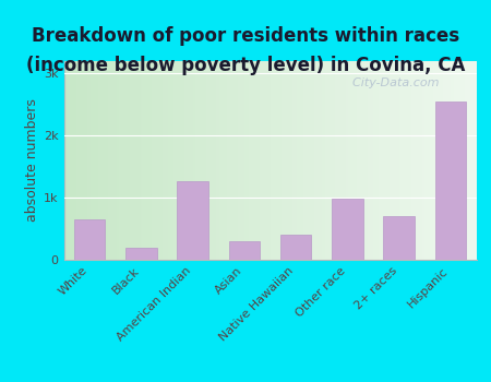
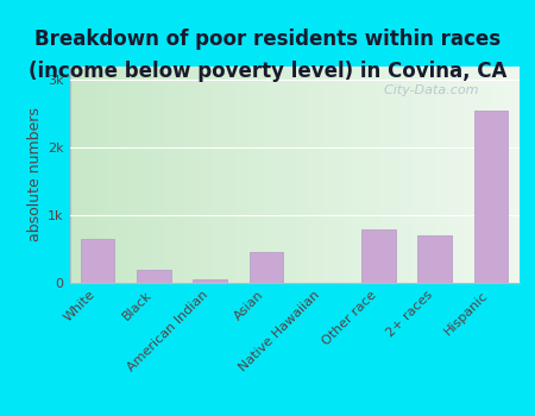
American Indian: 1.26k -> 0.06k
Asian: 0.30k -> 0.45k
Native Hawaiian: 0.40k -> 0.00k
Other race: 0.98k -> 0.80k
